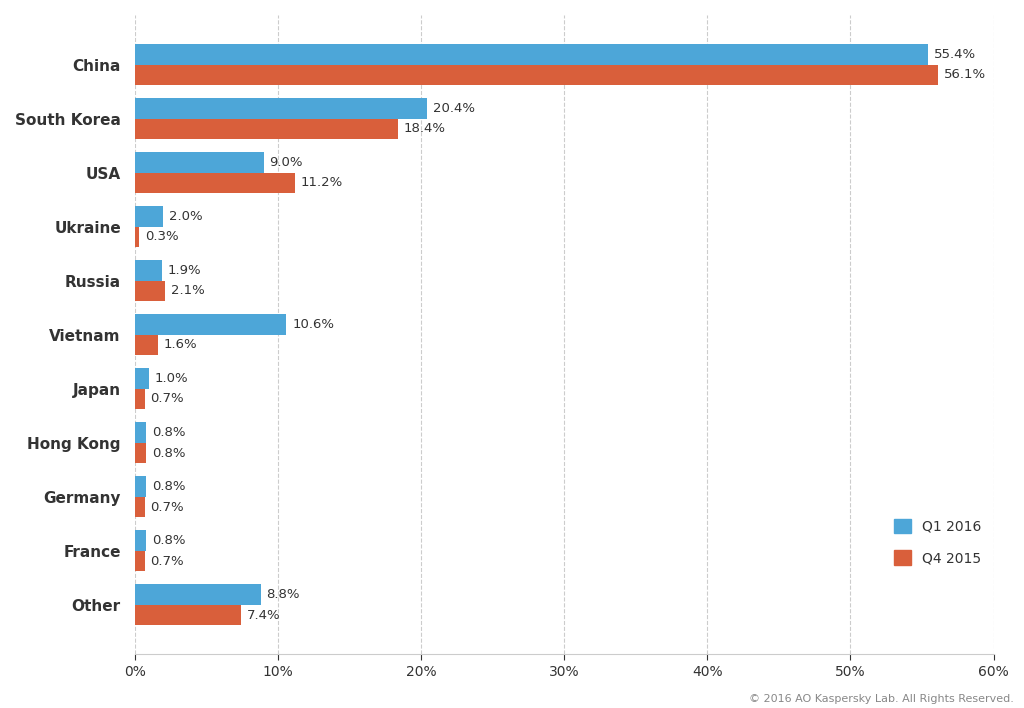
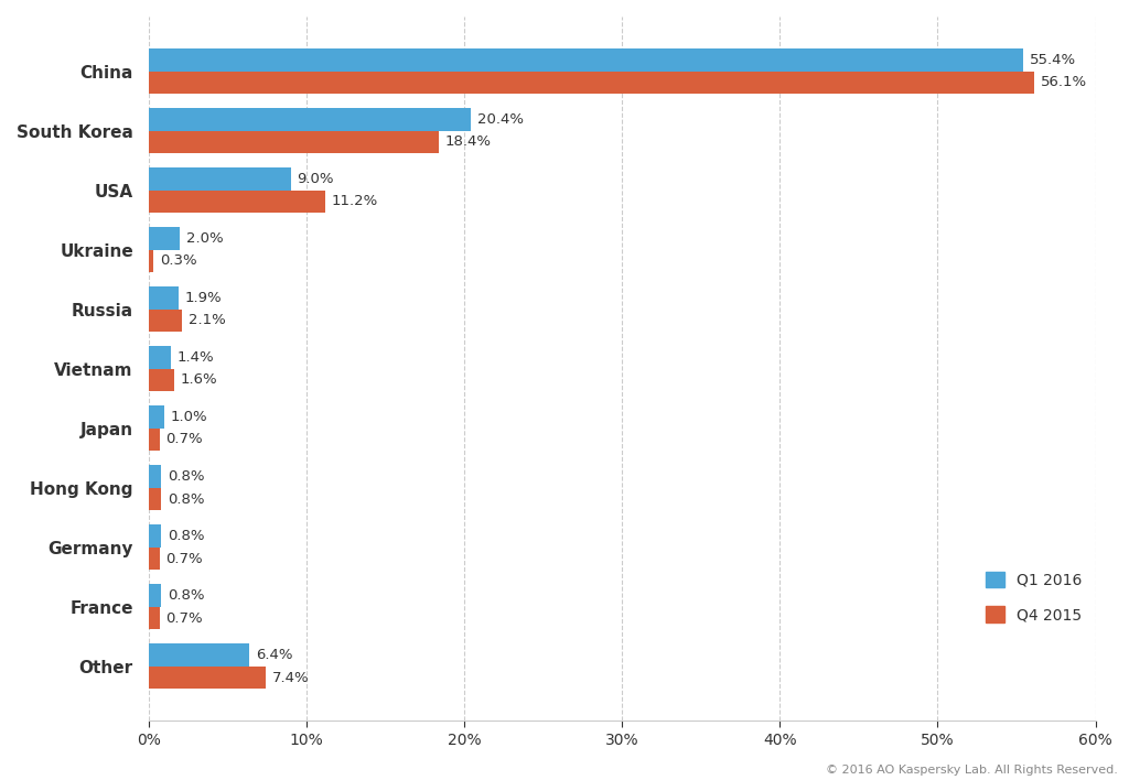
Q1 2016/Vietnam: 10.6% -> 1.4%
Q1 2016/Other: 8.8% -> 6.4%
